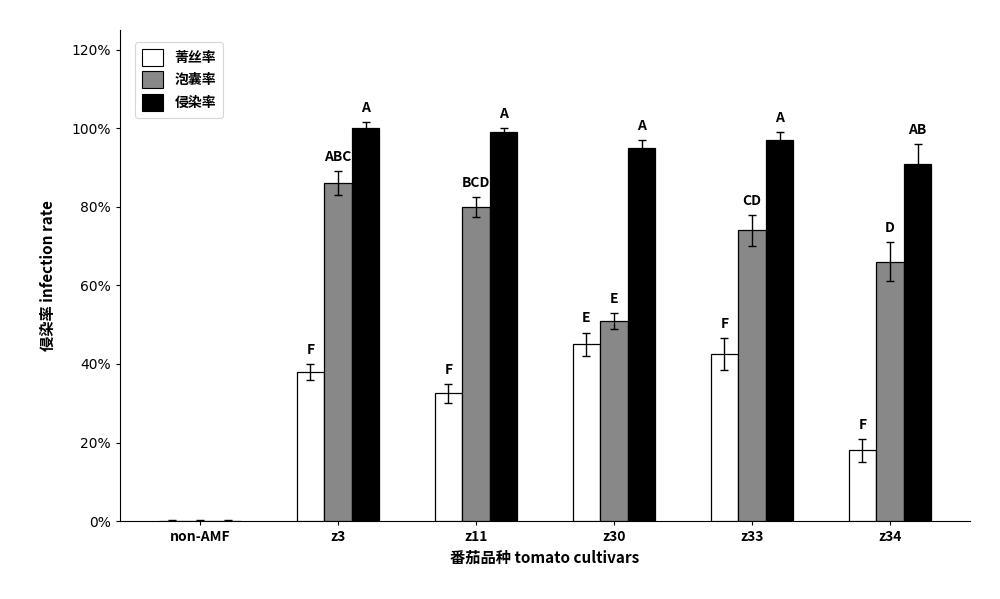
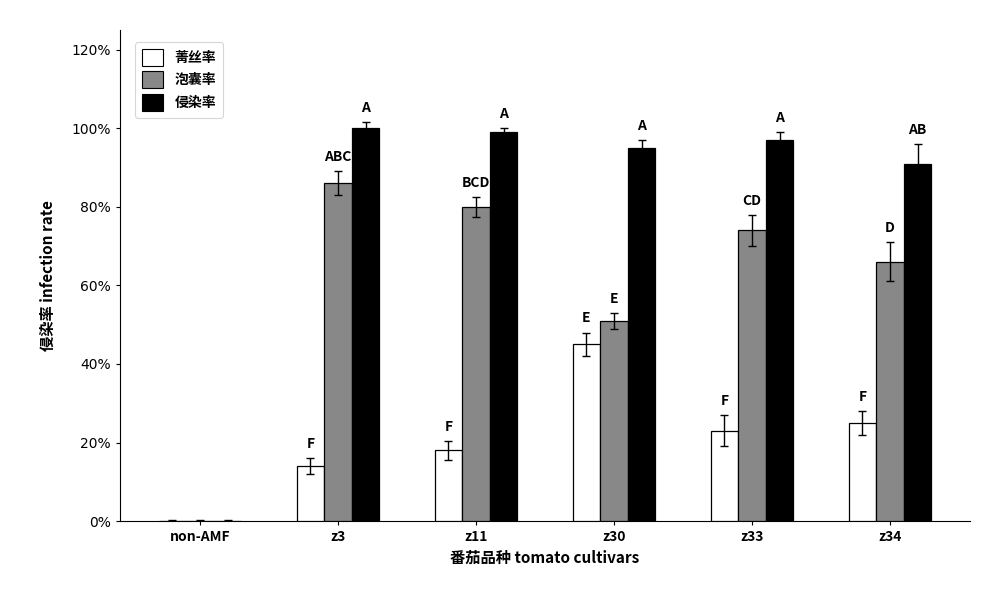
菁丝率/z3: 38.0% -> 14.0%
菁丝率/z11: 32.5% -> 18.0%
菁丝率/z33: 42.5% -> 23.0%
菁丝率/z34: 18.0% -> 25.0%
